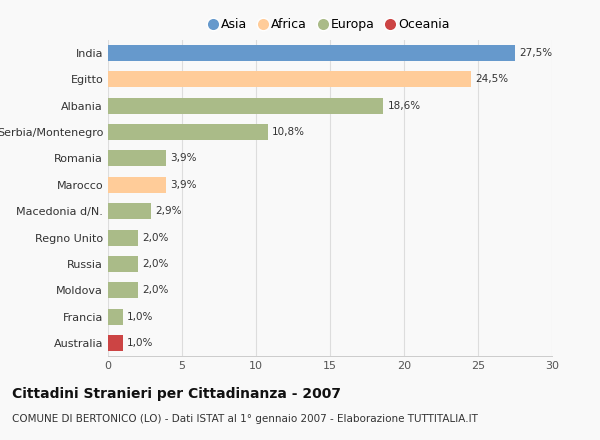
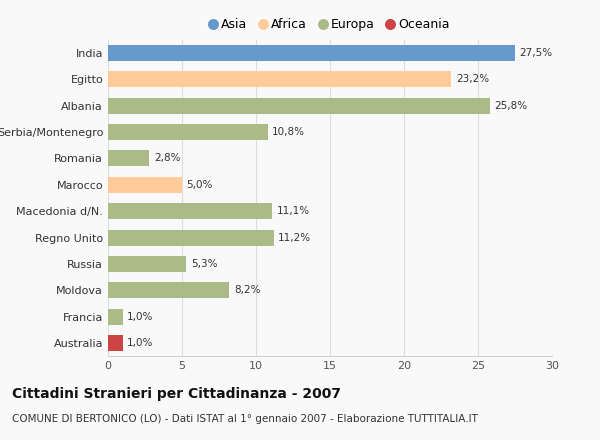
Egitto: 24,5% -> 23,2%
Albania: 18,6% -> 25,8%
Romania: 3,9% -> 2,8%
Marocco: 3,9% -> 5,0%
Macedonia d/N.: 2,9% -> 11,1%
Regno Unito: 2,0% -> 11,2%
Russia: 2,0% -> 5,3%
Moldova: 2,0% -> 8,2%
